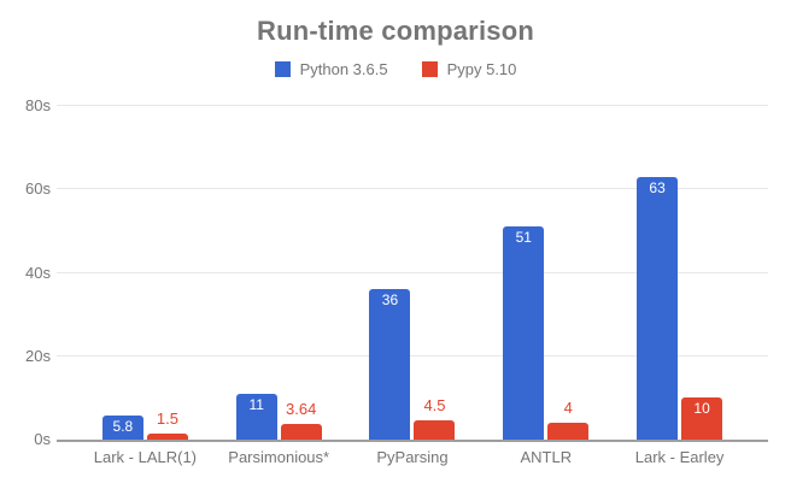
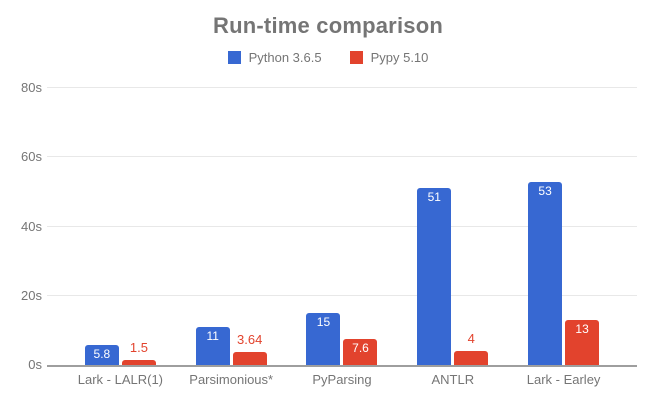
Python 3.6.5/PyParsing: 36 -> 15
Pypy 5.10/PyParsing: 4.5 -> 7.6
Python 3.6.5/Lark - Earley: 63 -> 53
Pypy 5.10/Lark - Earley: 10 -> 13
